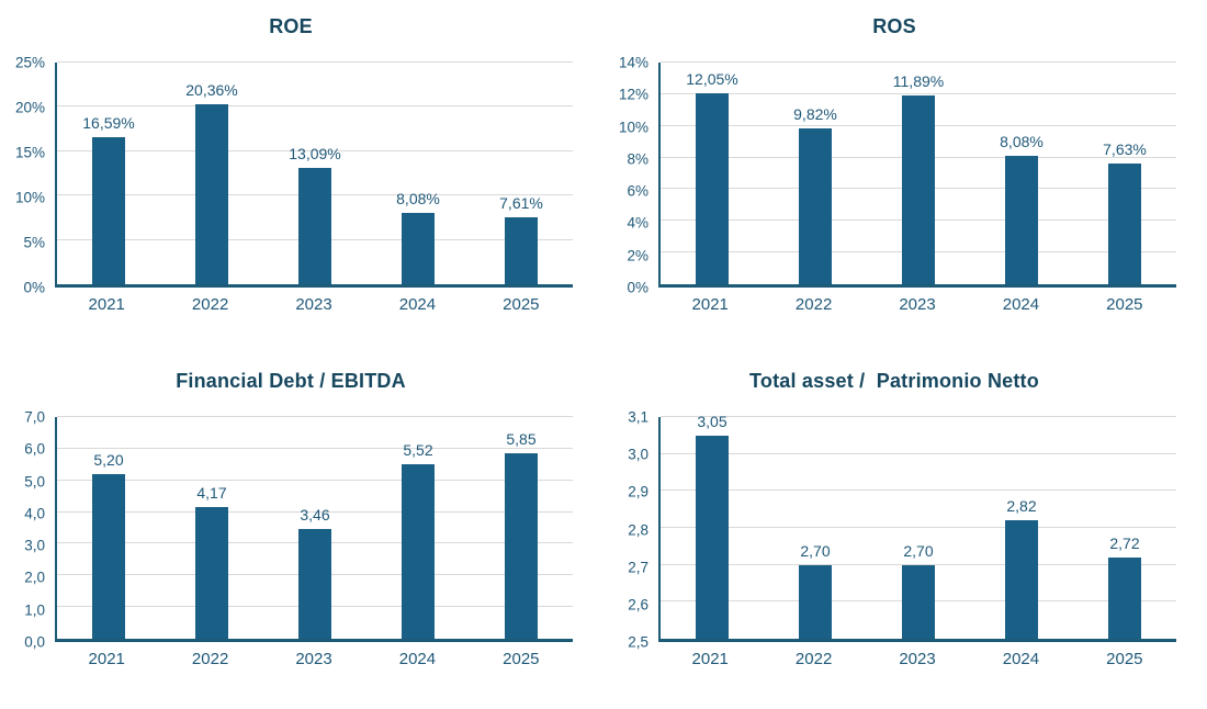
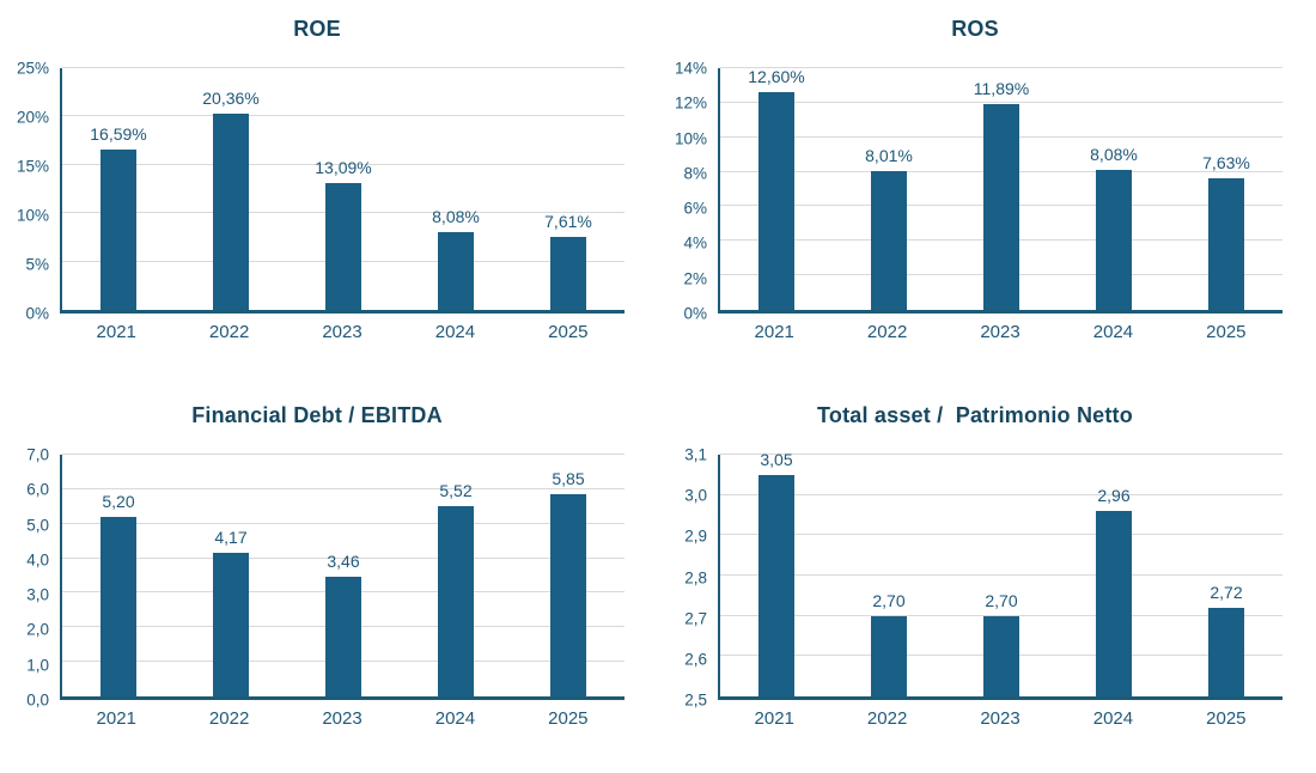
ROS/2021: 12,05% -> 12,60%
ROS/2022: 9,82% -> 8,01%
Total asset / Patrimonio Netto/2024: 2,82 -> 2,96
